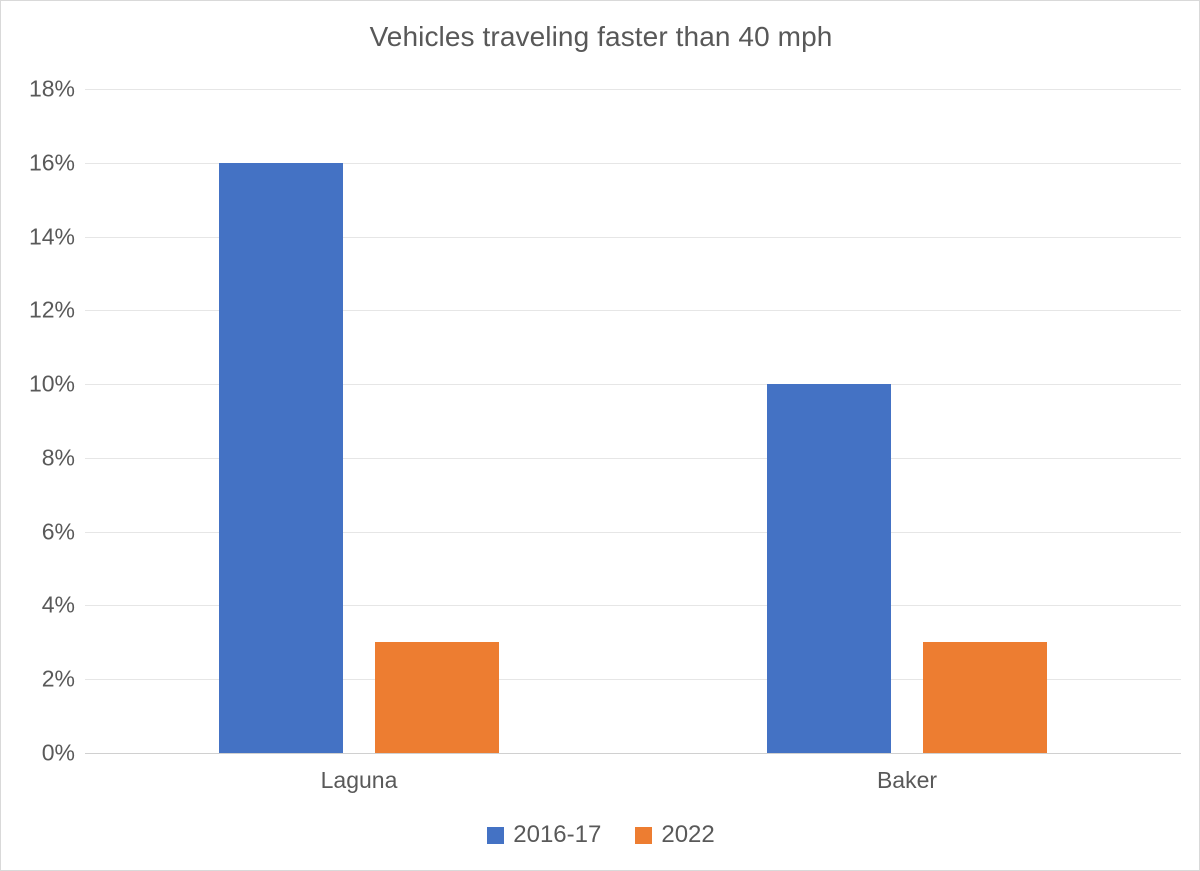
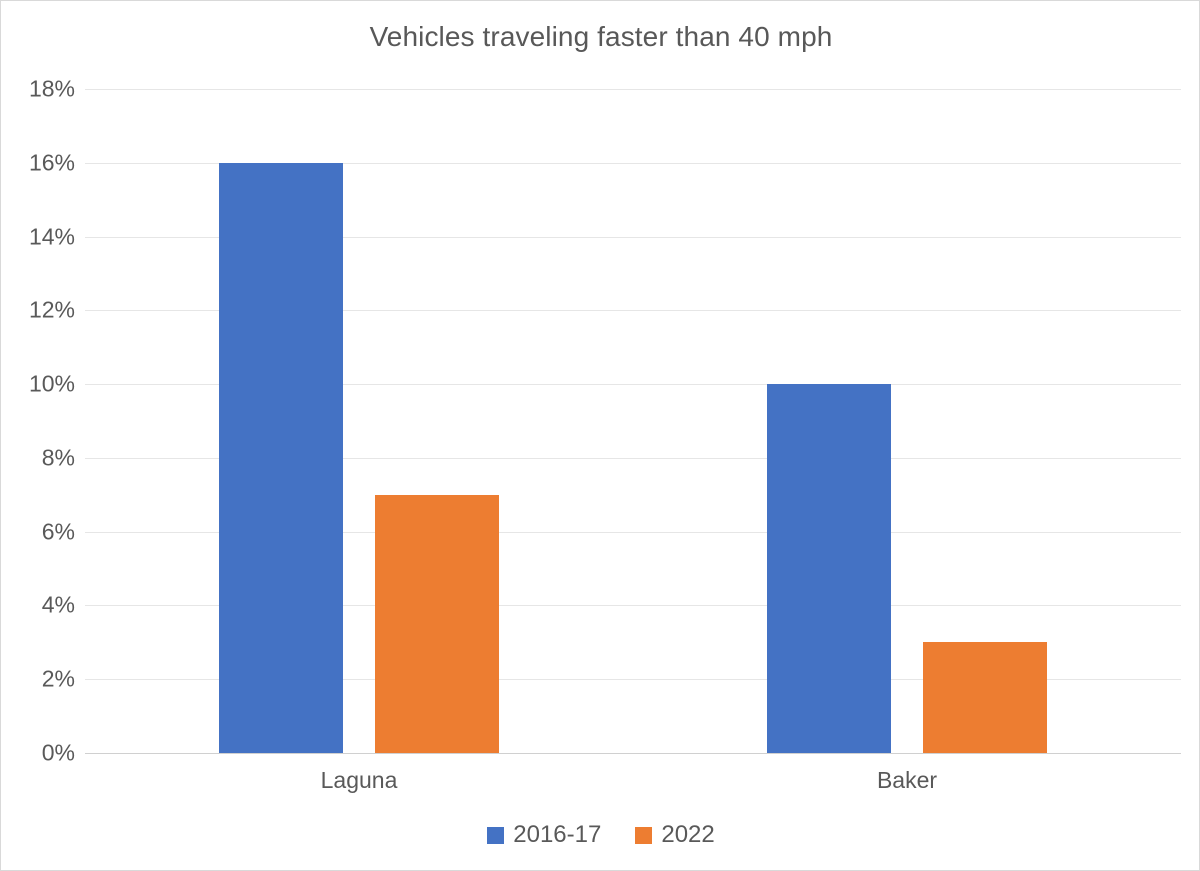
2022/Laguna: 3% -> 7%
